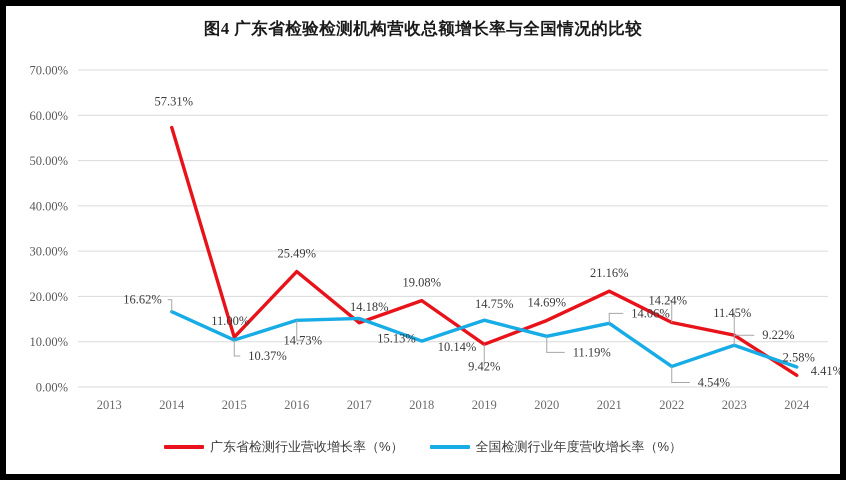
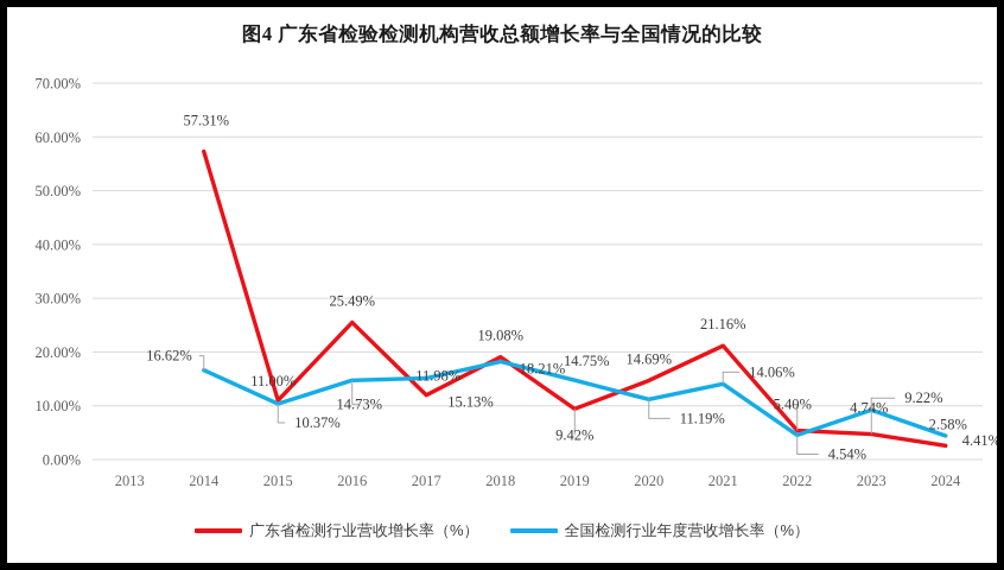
广东省检测行业营收增长率（%）/2017: 14.18% -> 11.98%
全国检测行业年度营收增长率（%）/2018: 10.14% -> 18.21%
广东省检测行业营收增长率（%）/2022: 14.24% -> 5.40%
广东省检测行业营收增长率（%）/2023: 11.45% -> 4.74%
